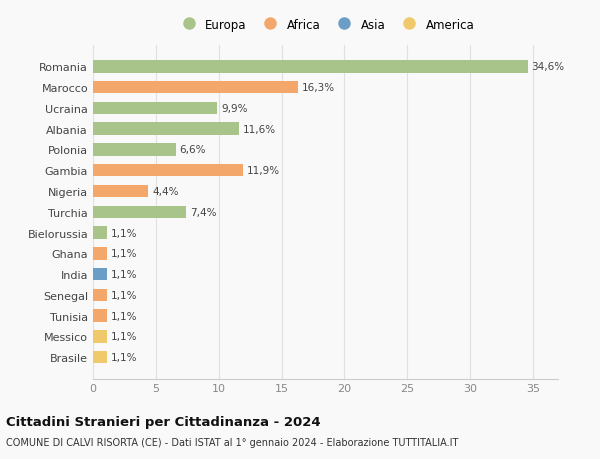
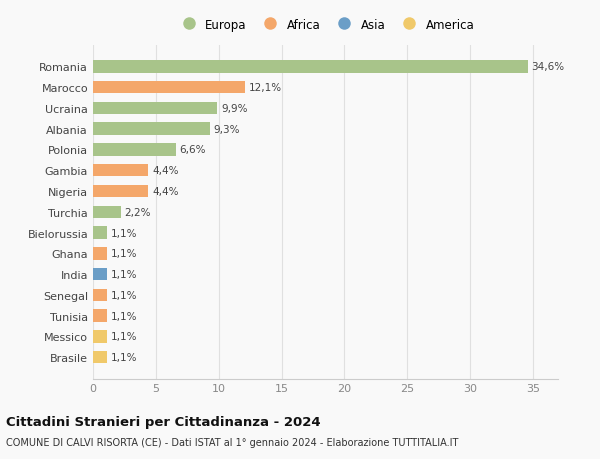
Marocco: 16,3% -> 12,1%
Albania: 11,6% -> 9,3%
Gambia: 11,9% -> 4,4%
Turchia: 7,4% -> 2,2%
